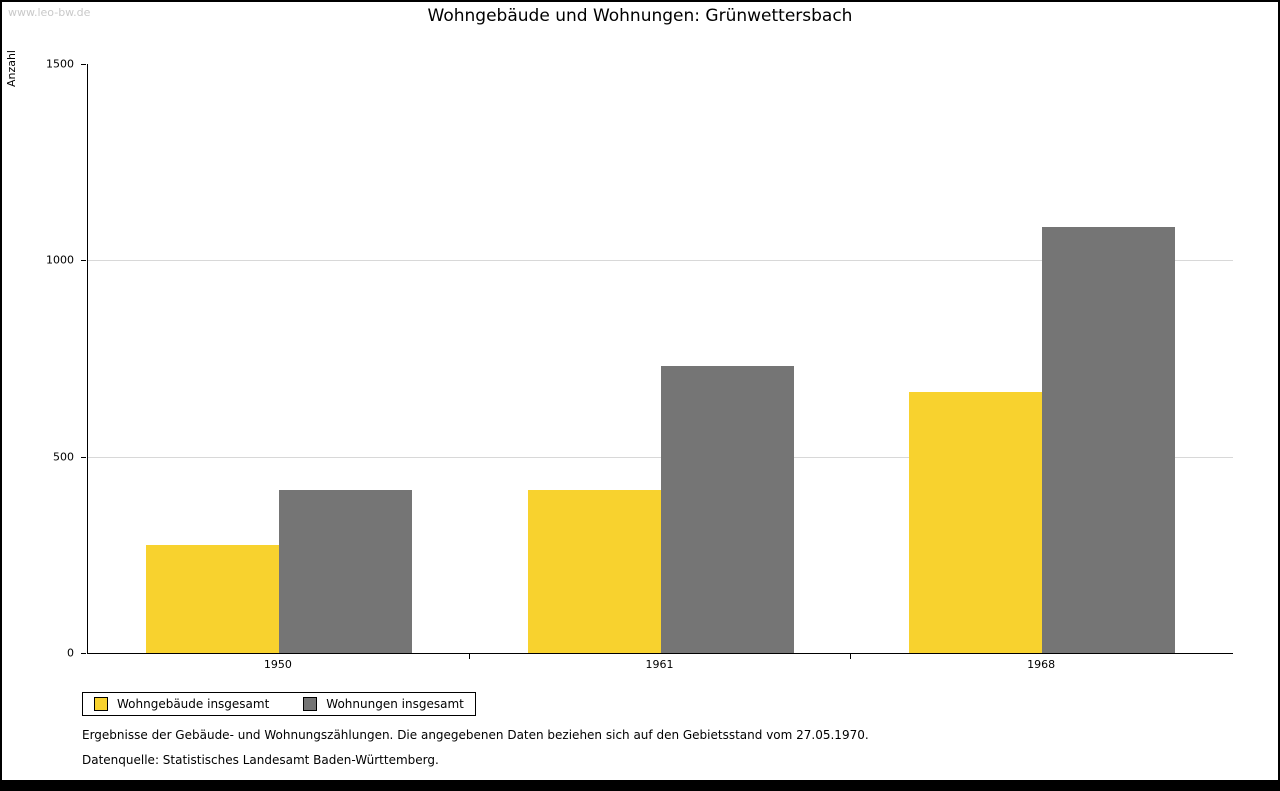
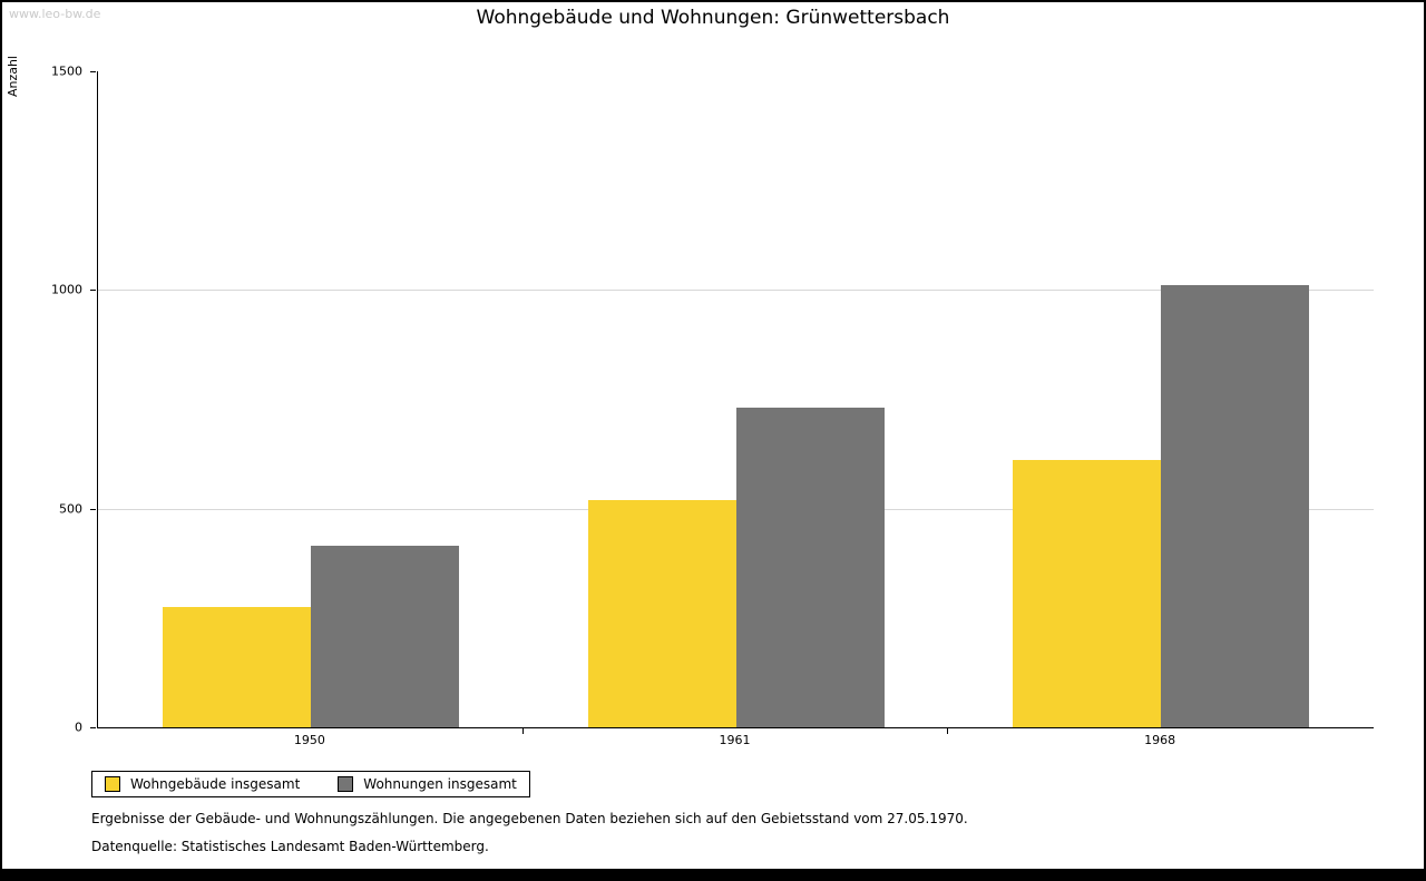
Wohngebäude insgesamt/1961: 420 -> 520
Wohngebäude insgesamt/1968: 660 -> 610
Wohnungen insgesamt/1968: 1080 -> 1010
